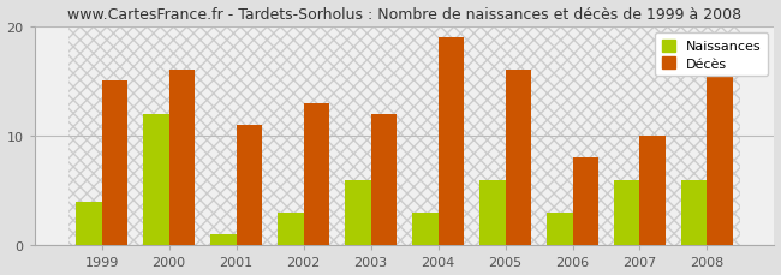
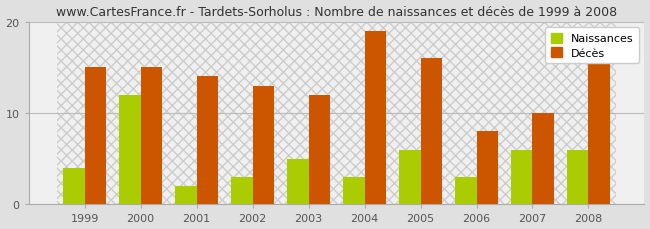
Décès/2000: 16 -> 15
Naissances/2001: 1 -> 2
Décès/2001: 11 -> 14
Naissances/2003: 6 -> 5
